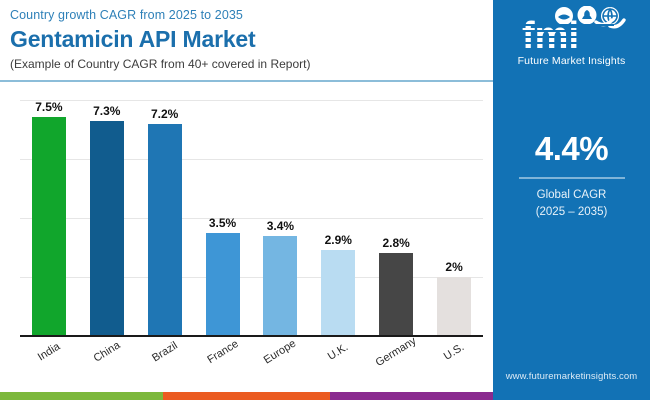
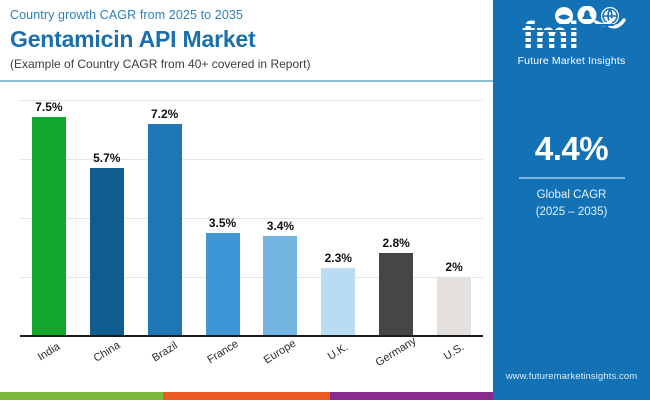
China: 7.3% -> 5.7%
U.K.: 2.9% -> 2.3%
